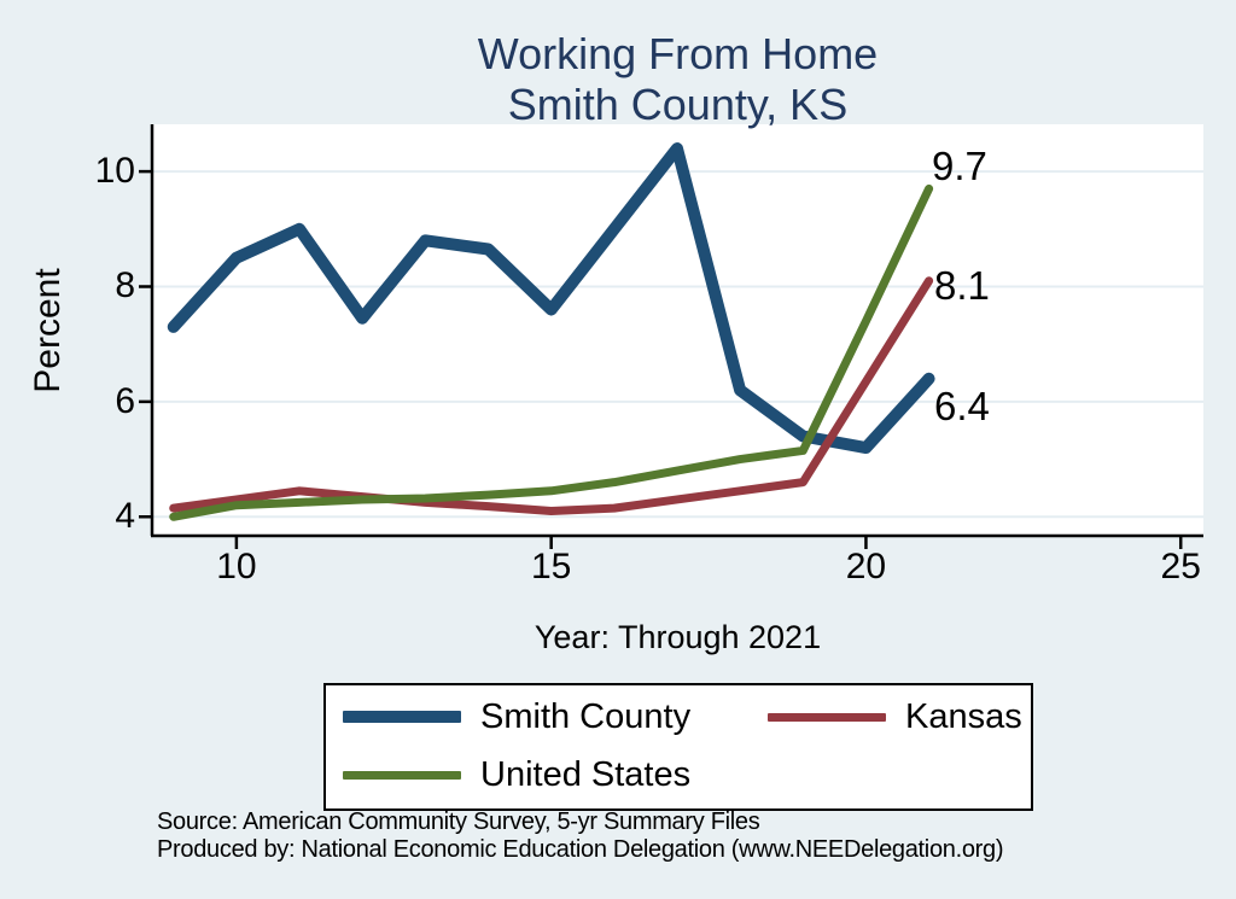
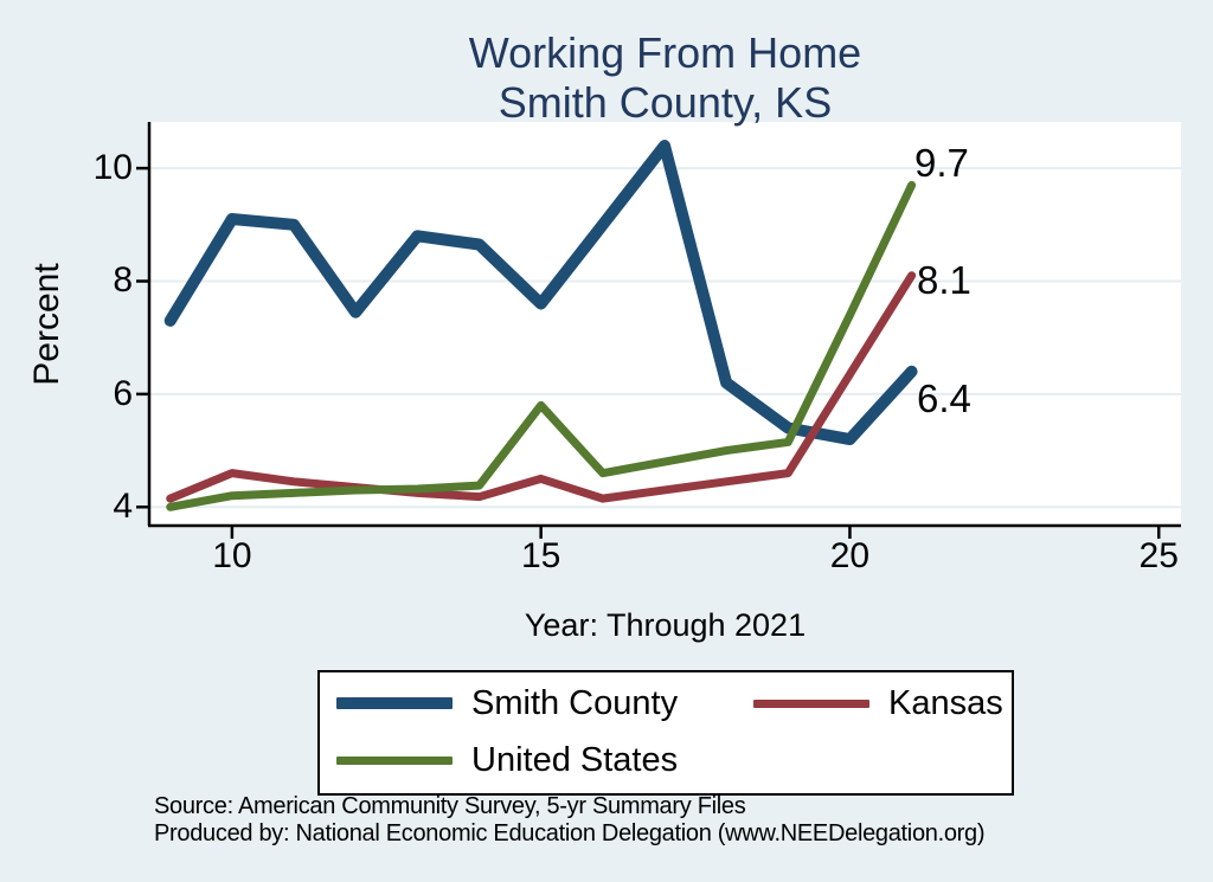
Smith County/10: 8.5 -> 9.1
Kansas/10: 4.3 -> 4.6
Kansas/15: 4.1 -> 4.5
United States/15: 4.5 -> 5.8
